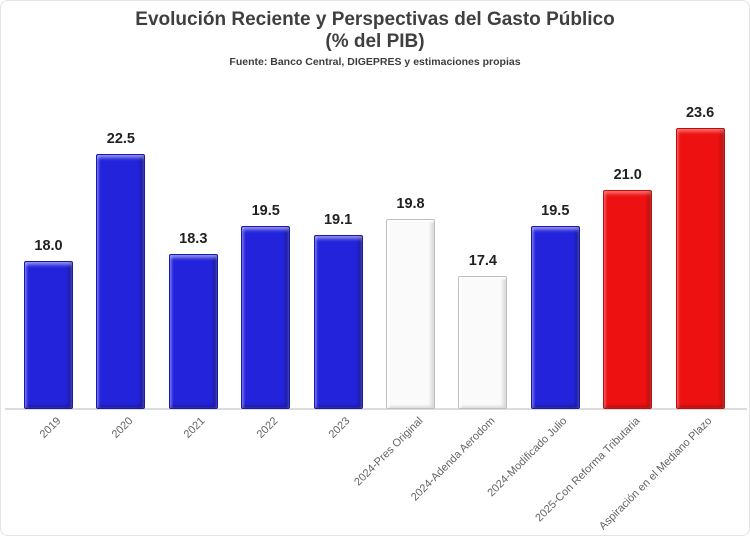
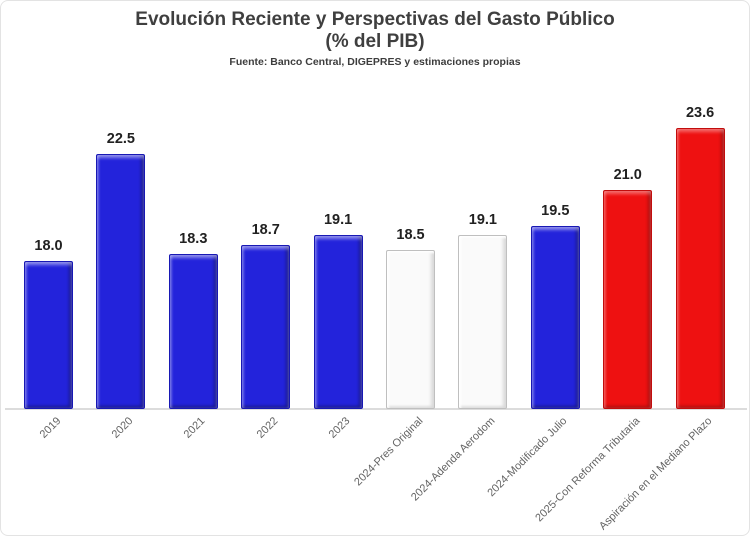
2022: 19.5 -> 18.7
2024-Pres Original: 19.8 -> 18.5
2024-Adenda Aerodom: 17.4 -> 19.1
